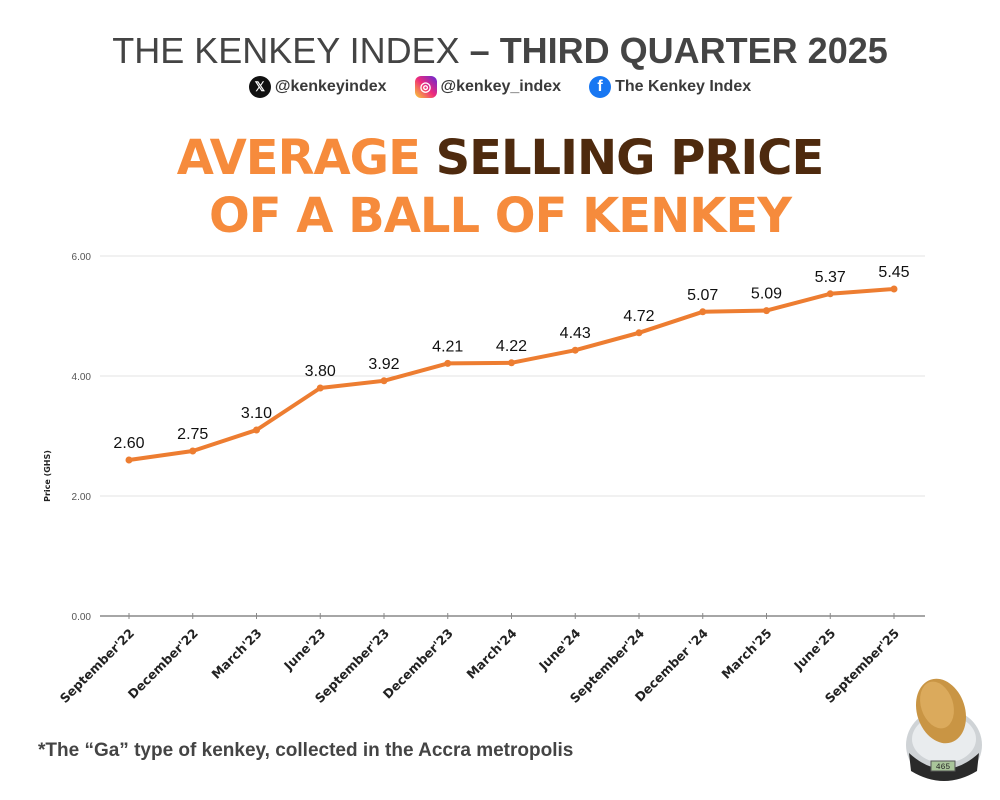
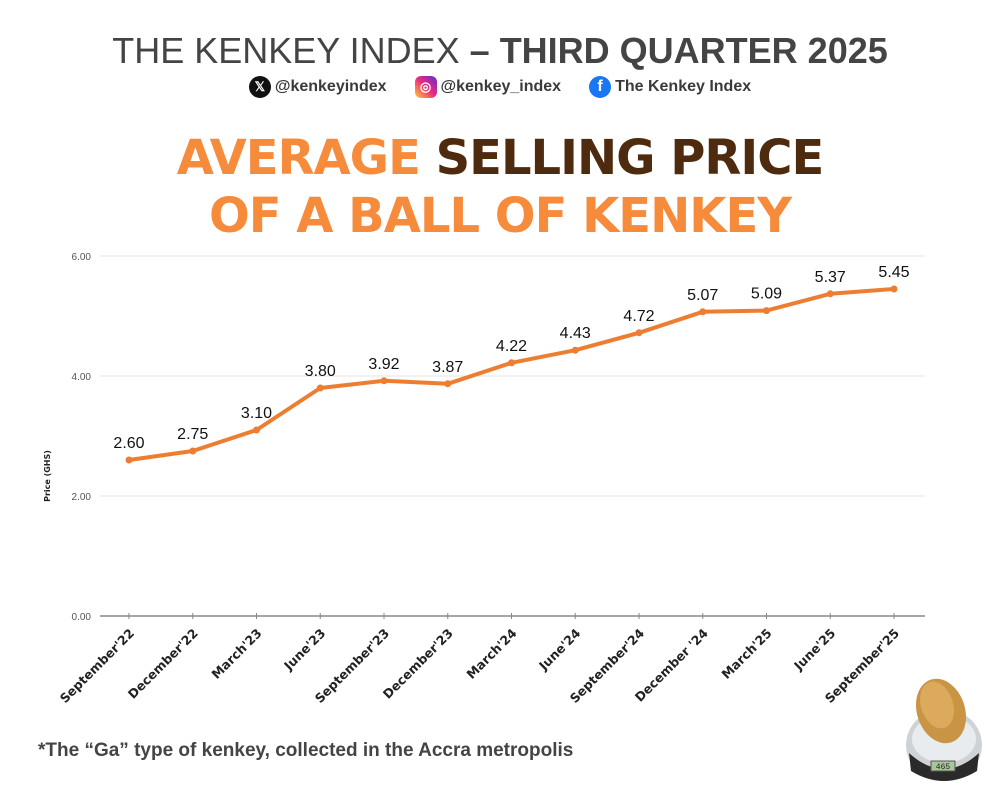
December'23: 4.21 -> 3.87
